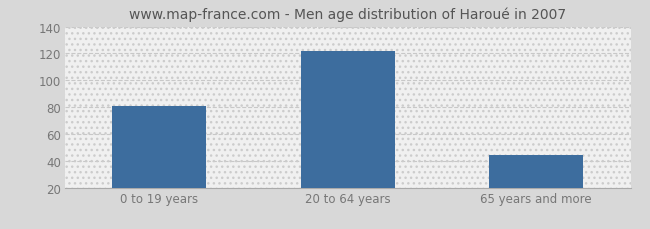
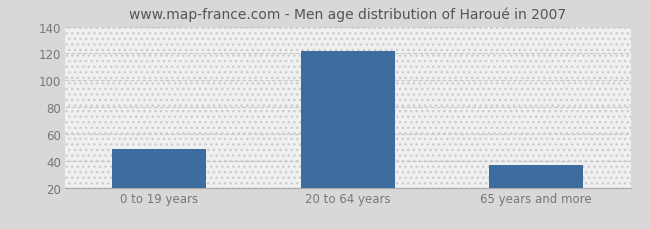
0 to 19 years: 81 -> 49
65 years and more: 44 -> 37
